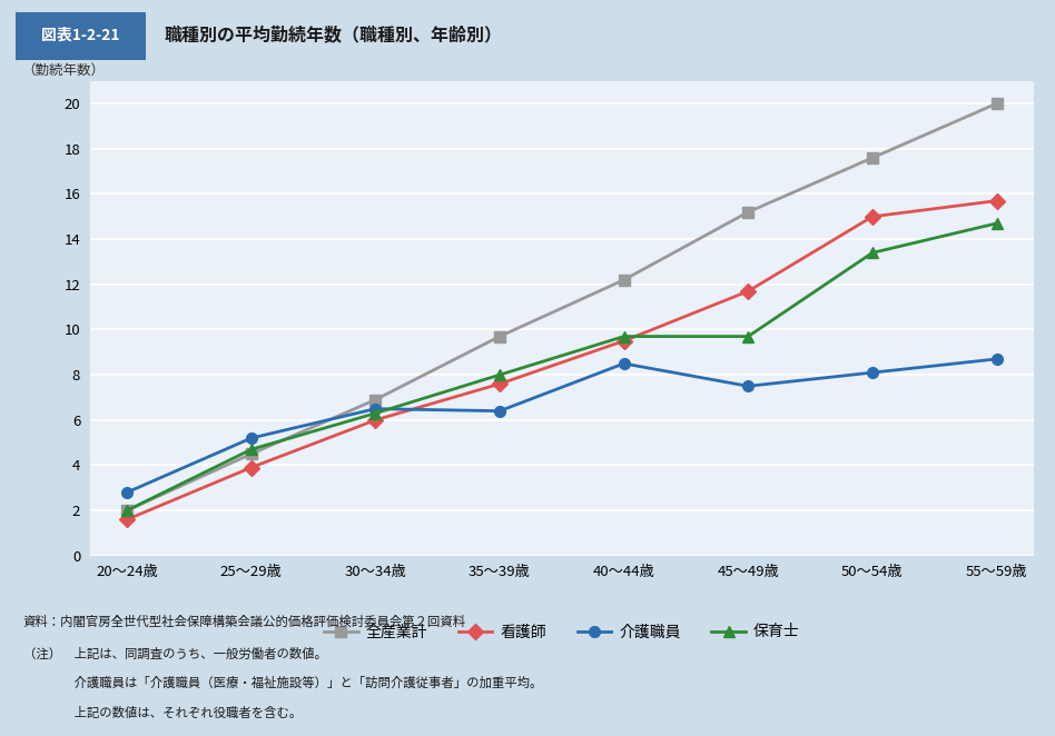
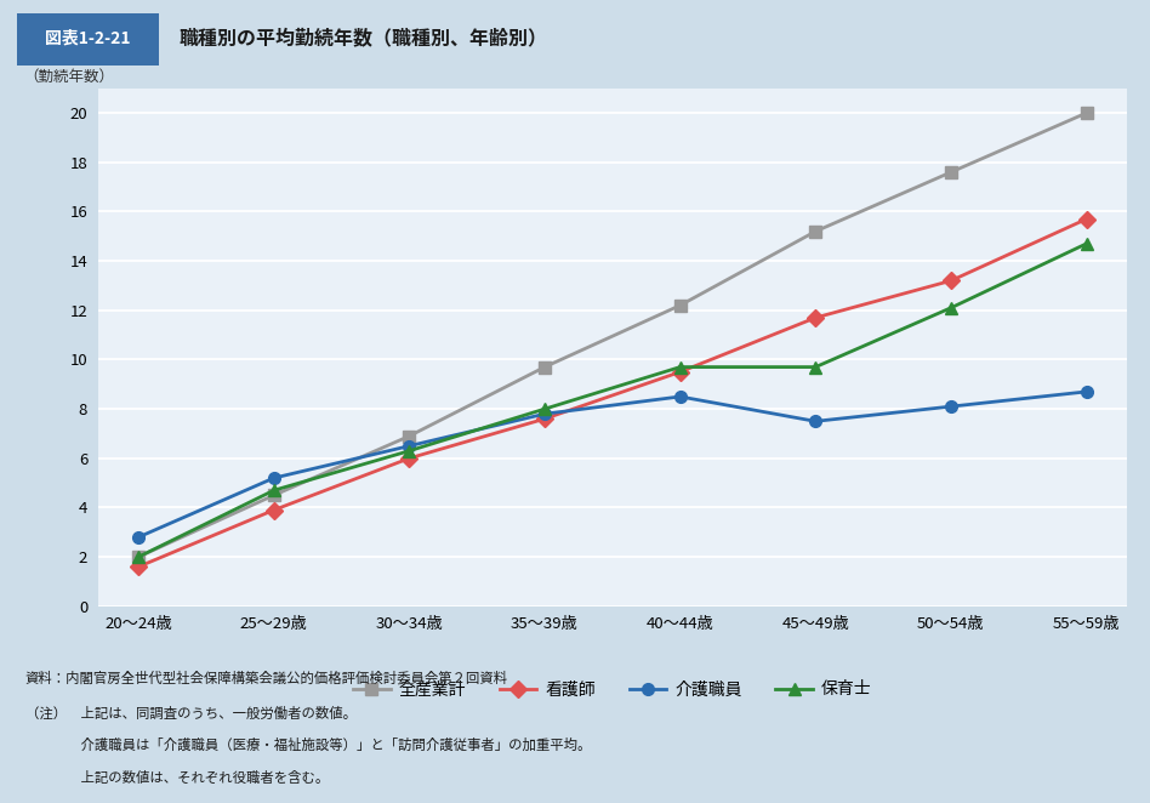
介護職員/35～39歳: 6.4 -> 7.8
看護師/50～54歳: 15.0 -> 13.2
保育士/50～54歳: 13.4 -> 12.1
